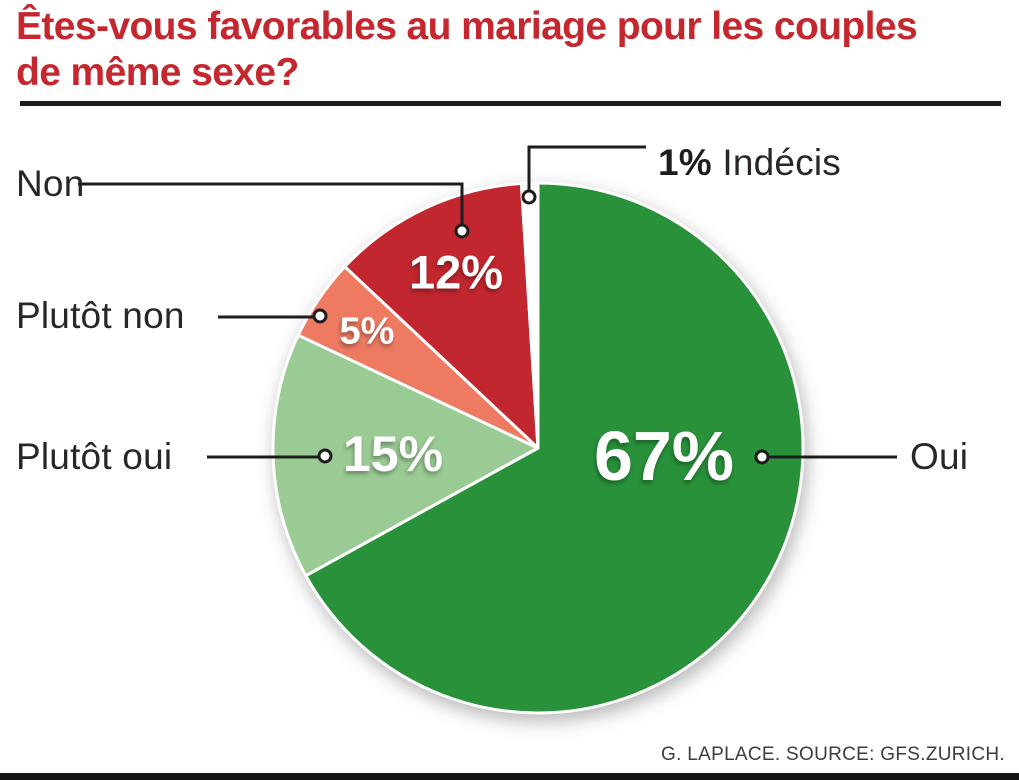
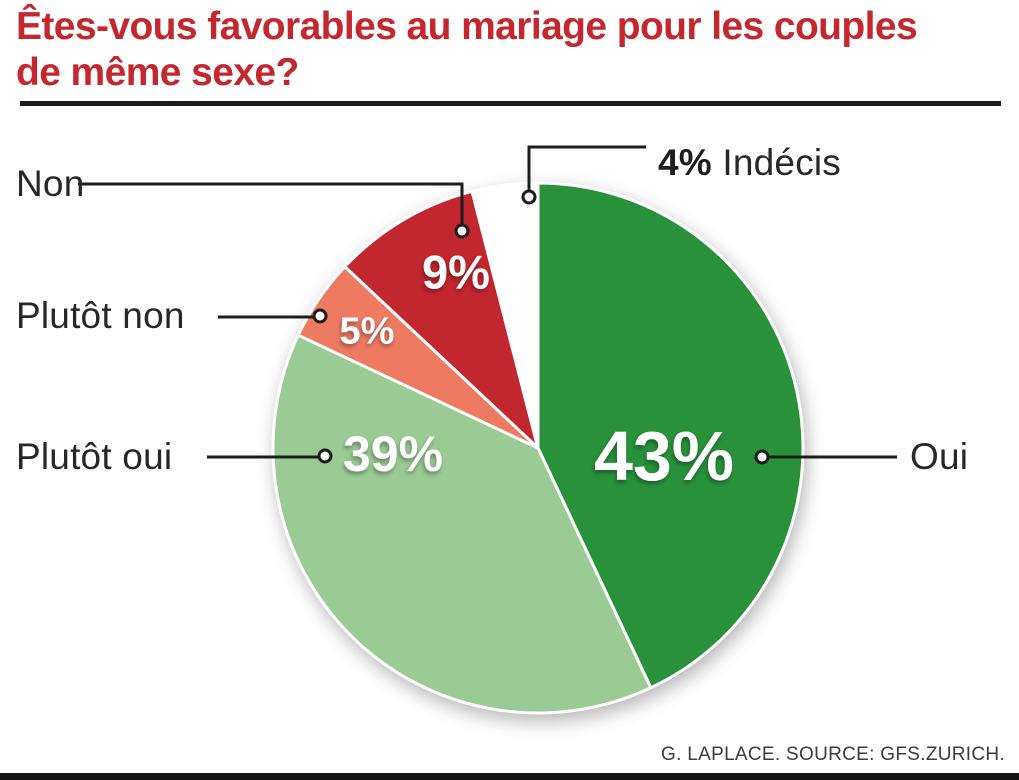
Oui: 67% -> 43%
Plutôt oui: 15% -> 39%
Non: 12% -> 9%
Indécis: 1% -> 4%
